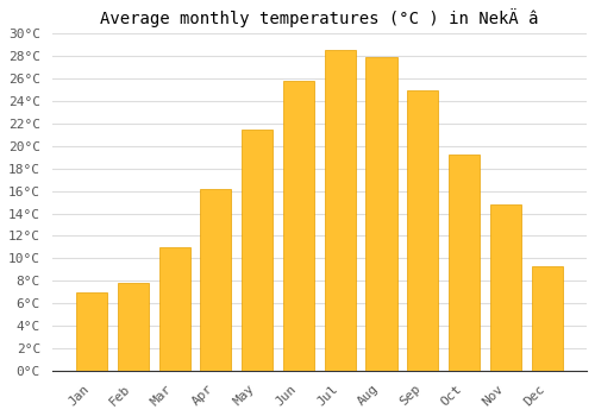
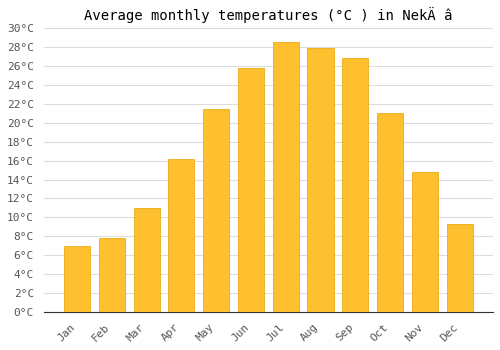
Sep: 24.9°C -> 26.8°C
Oct: 19.2°C -> 21.0°C
